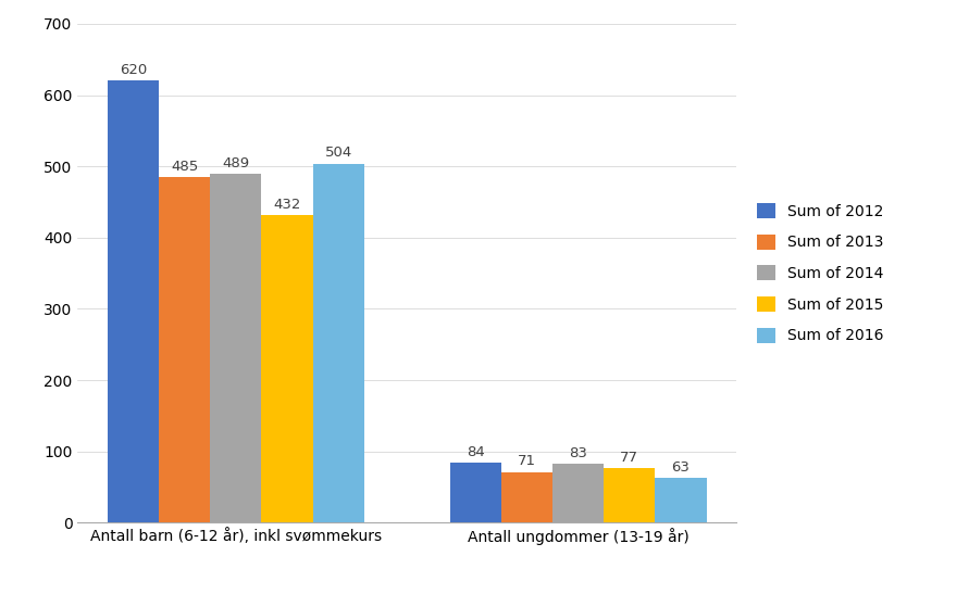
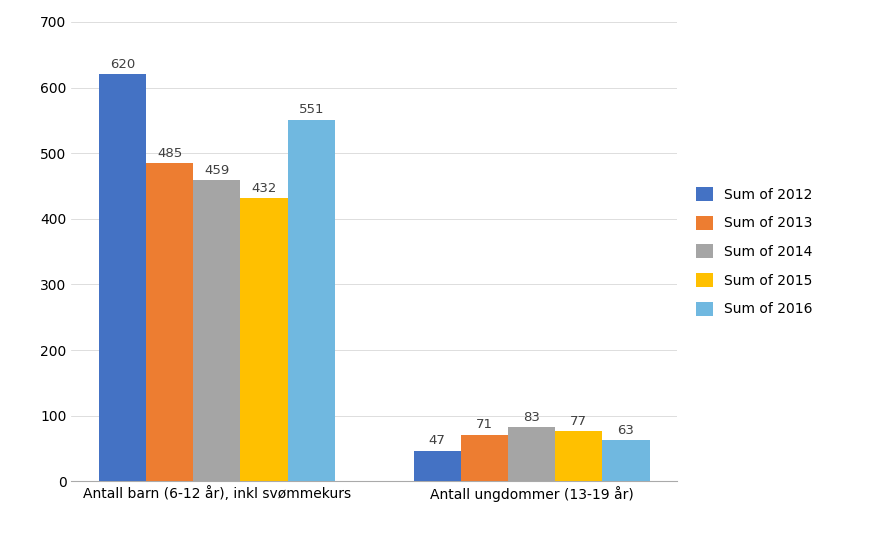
Sum of 2014/Antall barn (6-12 år), inkl svømmekurs: 489 -> 459
Sum of 2016/Antall barn (6-12 år), inkl svømmekurs: 504 -> 551
Sum of 2012/Antall ungdommer (13-19 år): 84 -> 47
